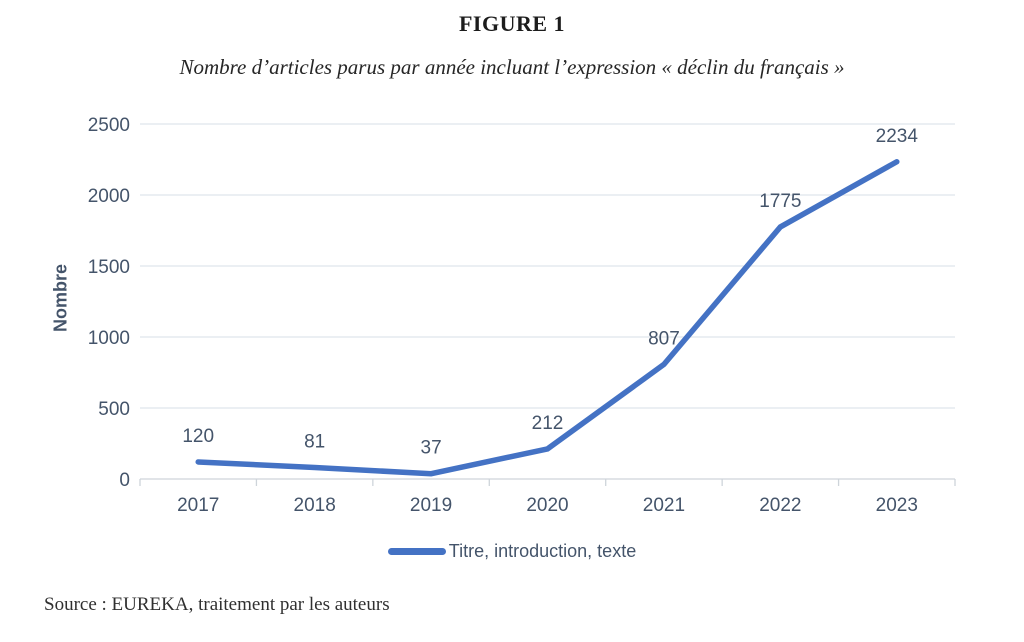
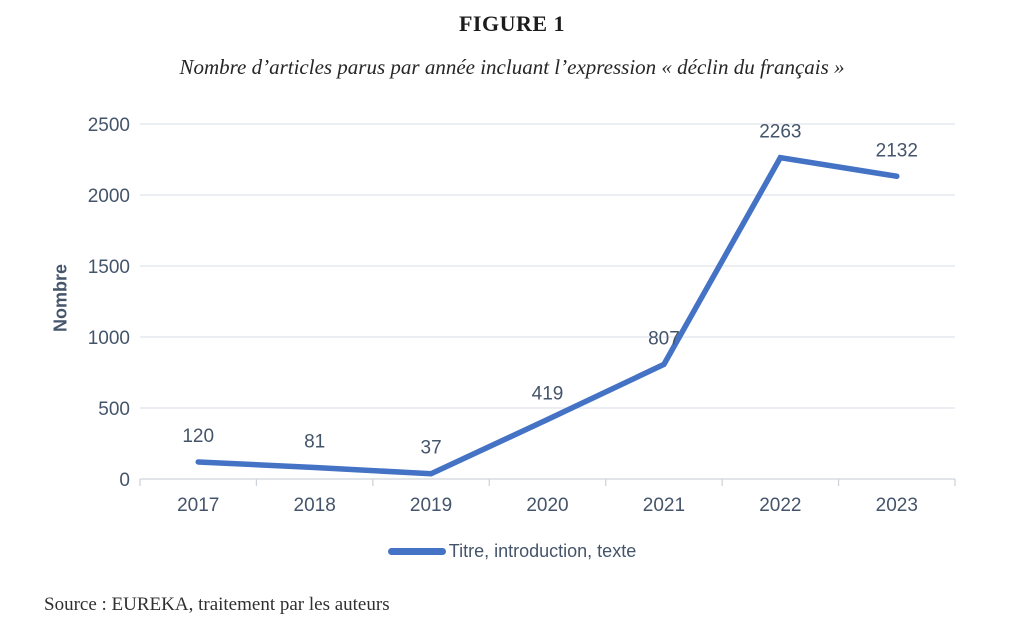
2020: 212 -> 419
2022: 1775 -> 2263
2023: 2234 -> 2132
